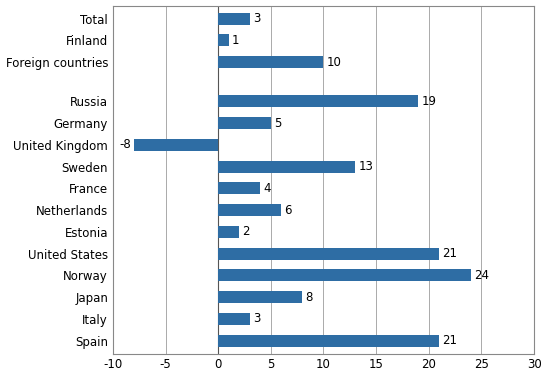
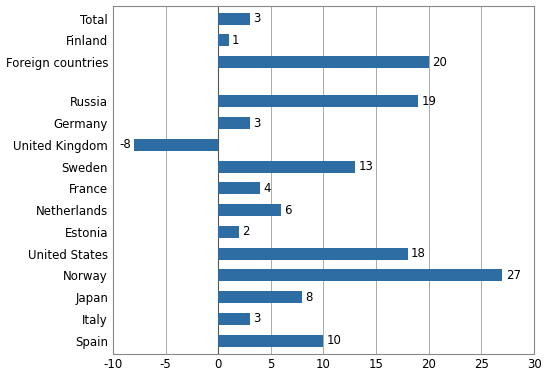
Foreign countries: 10 -> 20
Germany: 5 -> 3
United States: 21 -> 18
Norway: 24 -> 27
Spain: 21 -> 10
